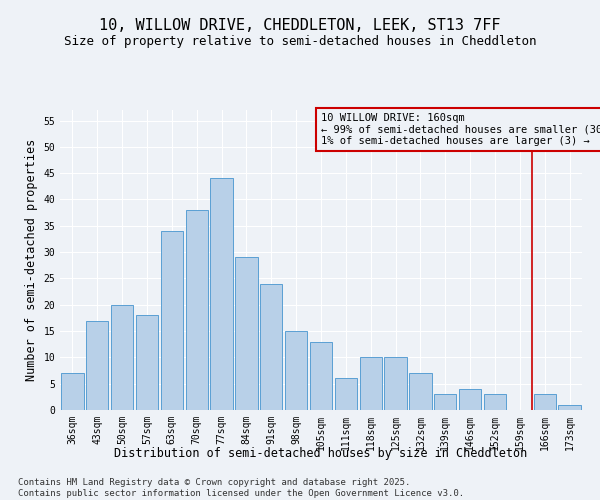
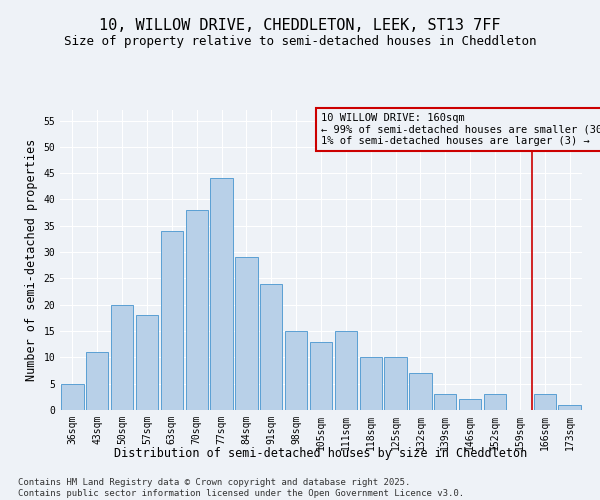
36sqm: 7 -> 5
43sqm: 17 -> 11
111sqm: 6 -> 15
146sqm: 4 -> 2
